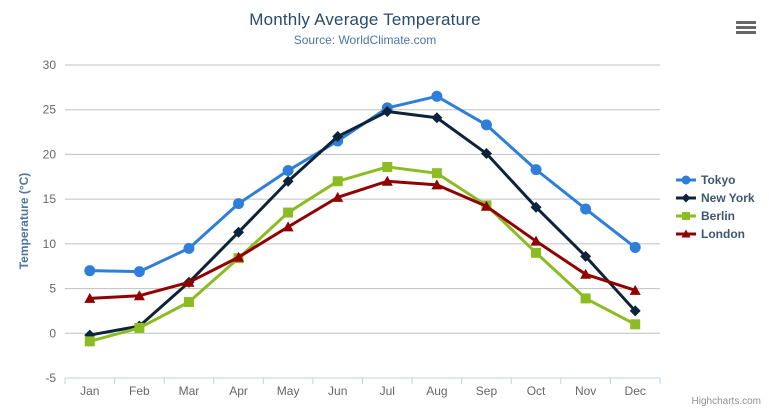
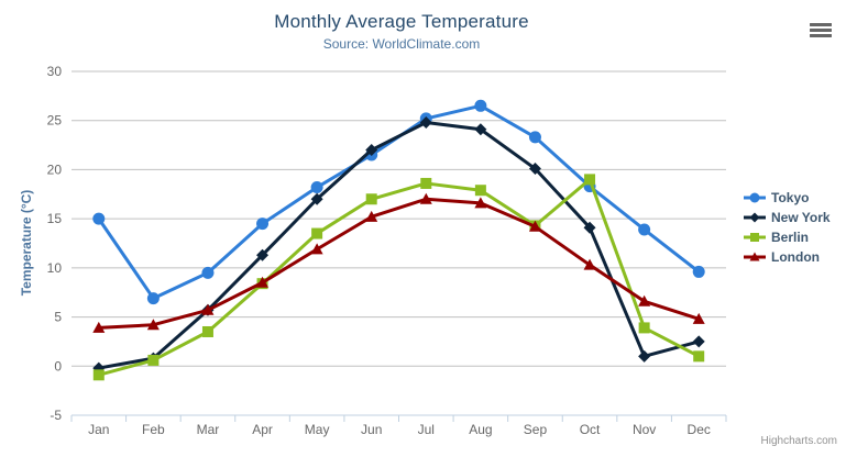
Tokyo/Jan: 7 -> 15
Berlin/Oct: 9 -> 19
New York/Nov: 9 -> 1
